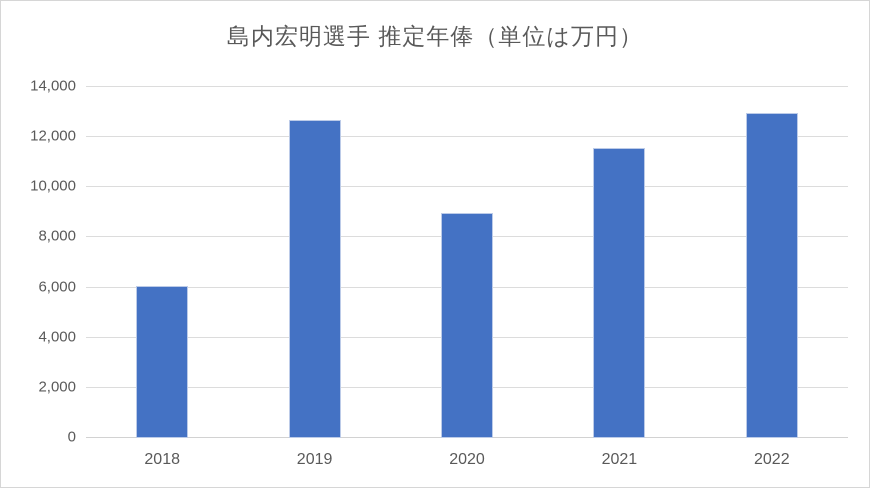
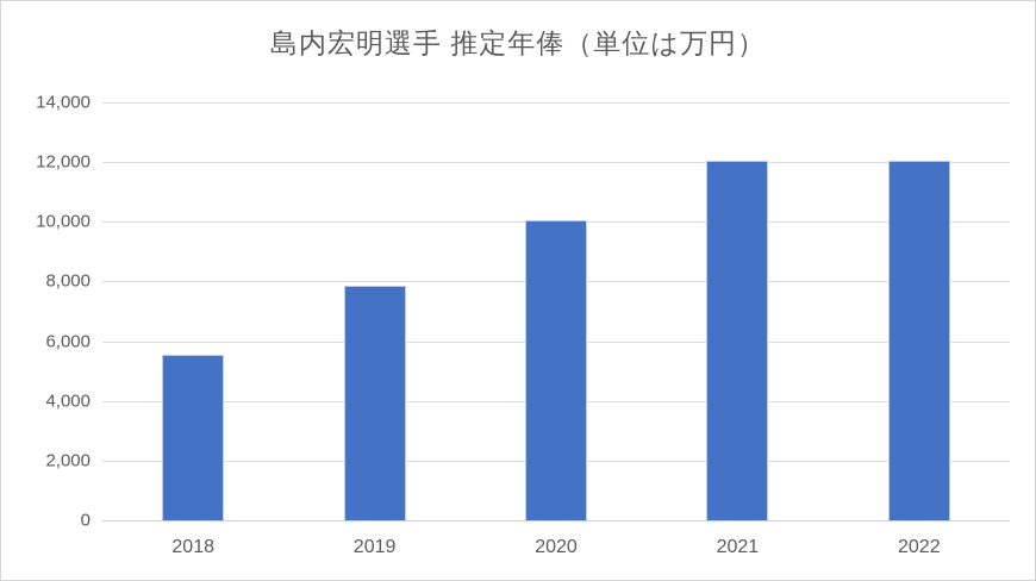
2018: 6000 -> 5500
2019: 12600 -> 7800
2020: 8900 -> 10000
2021: 11500 -> 12000
2022: 12900 -> 12000
